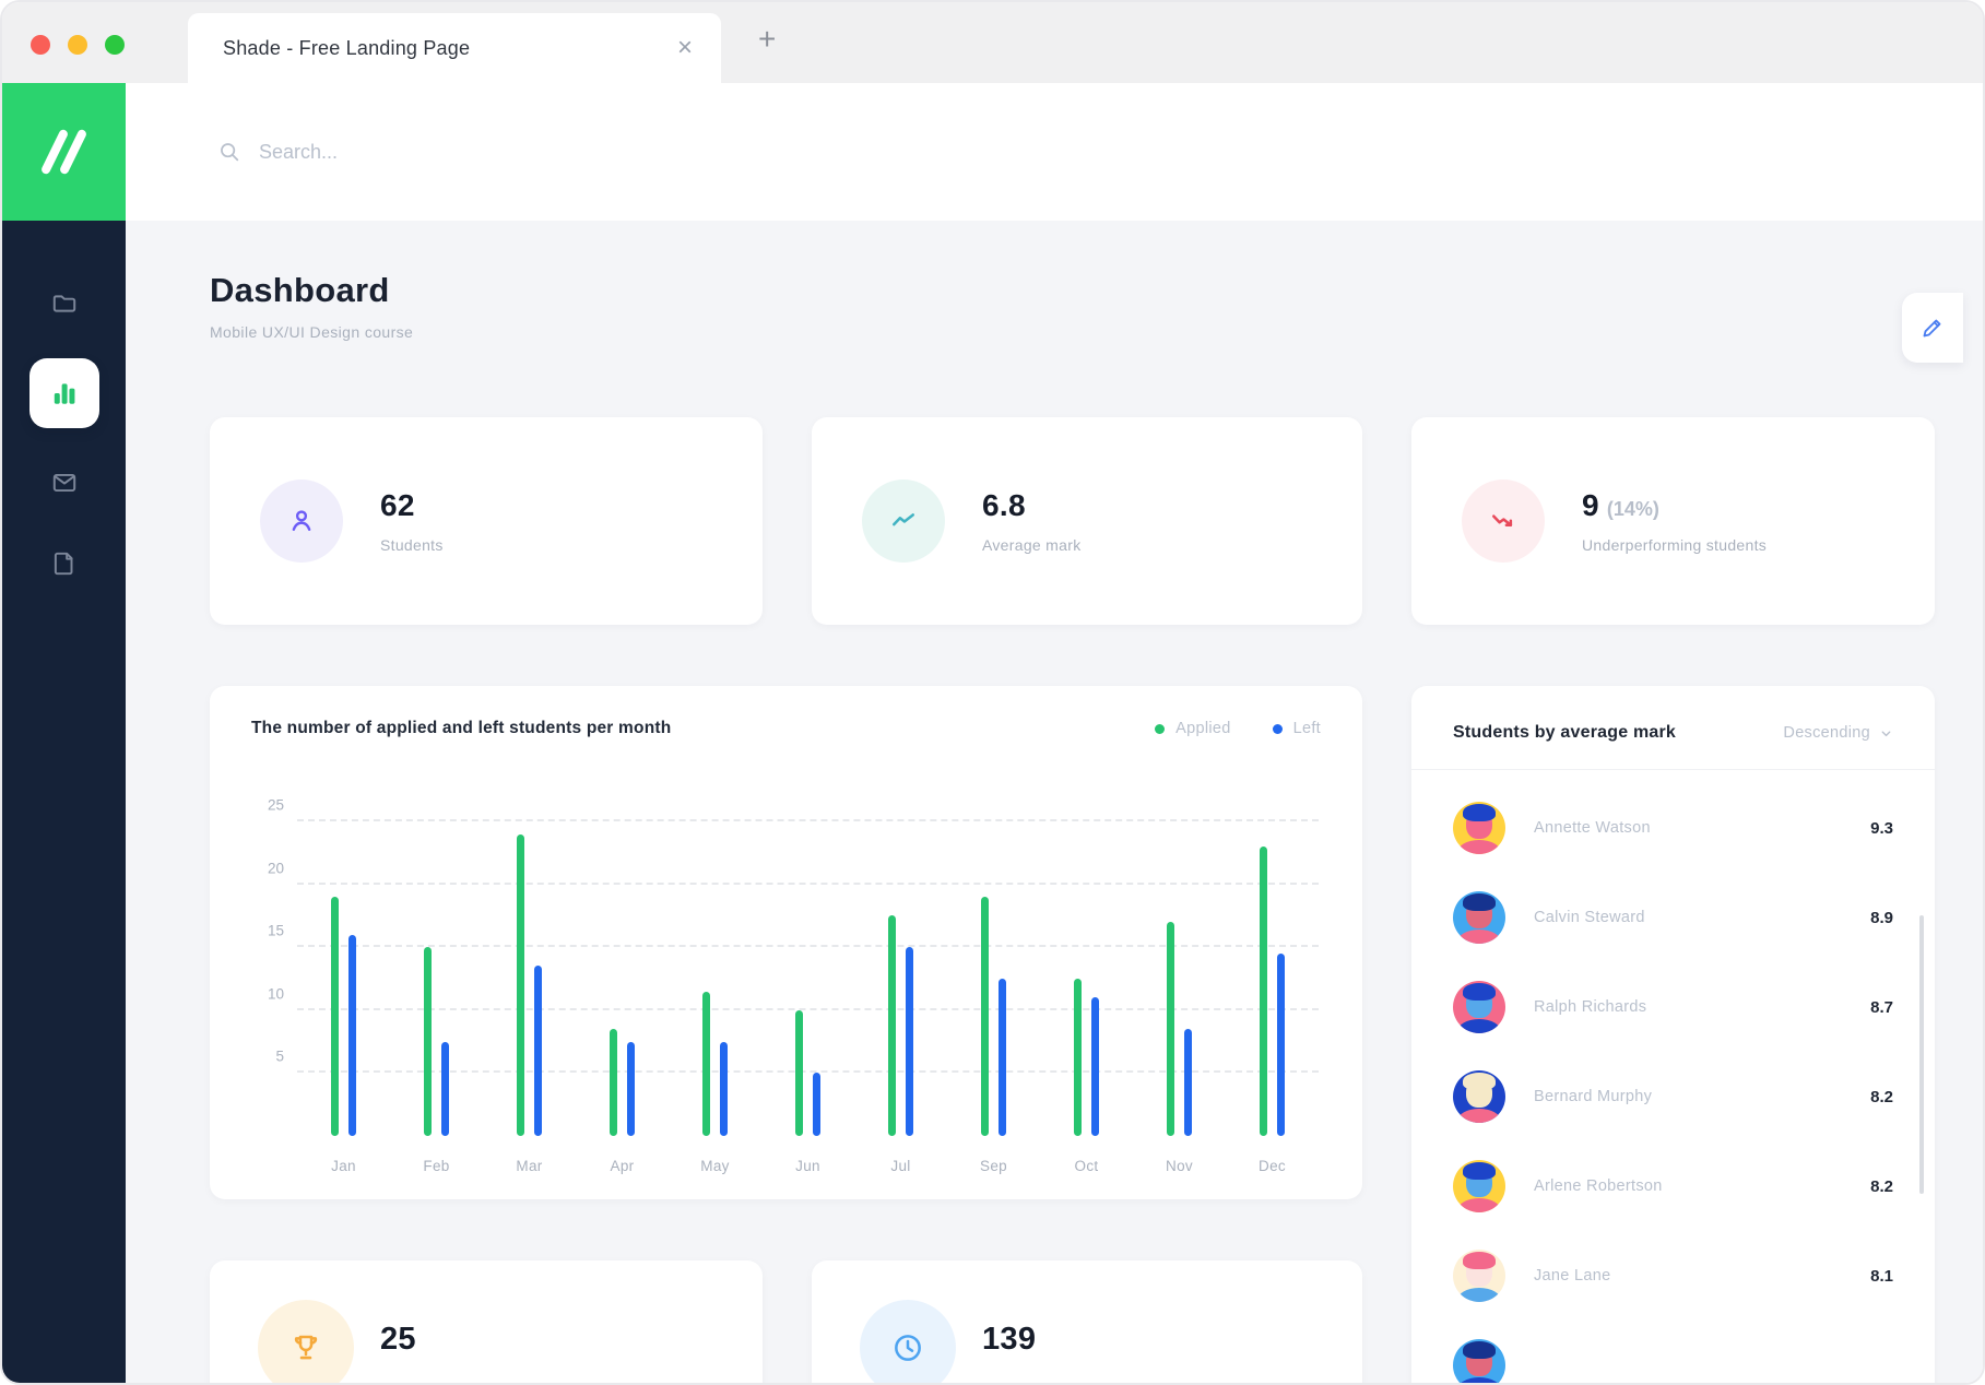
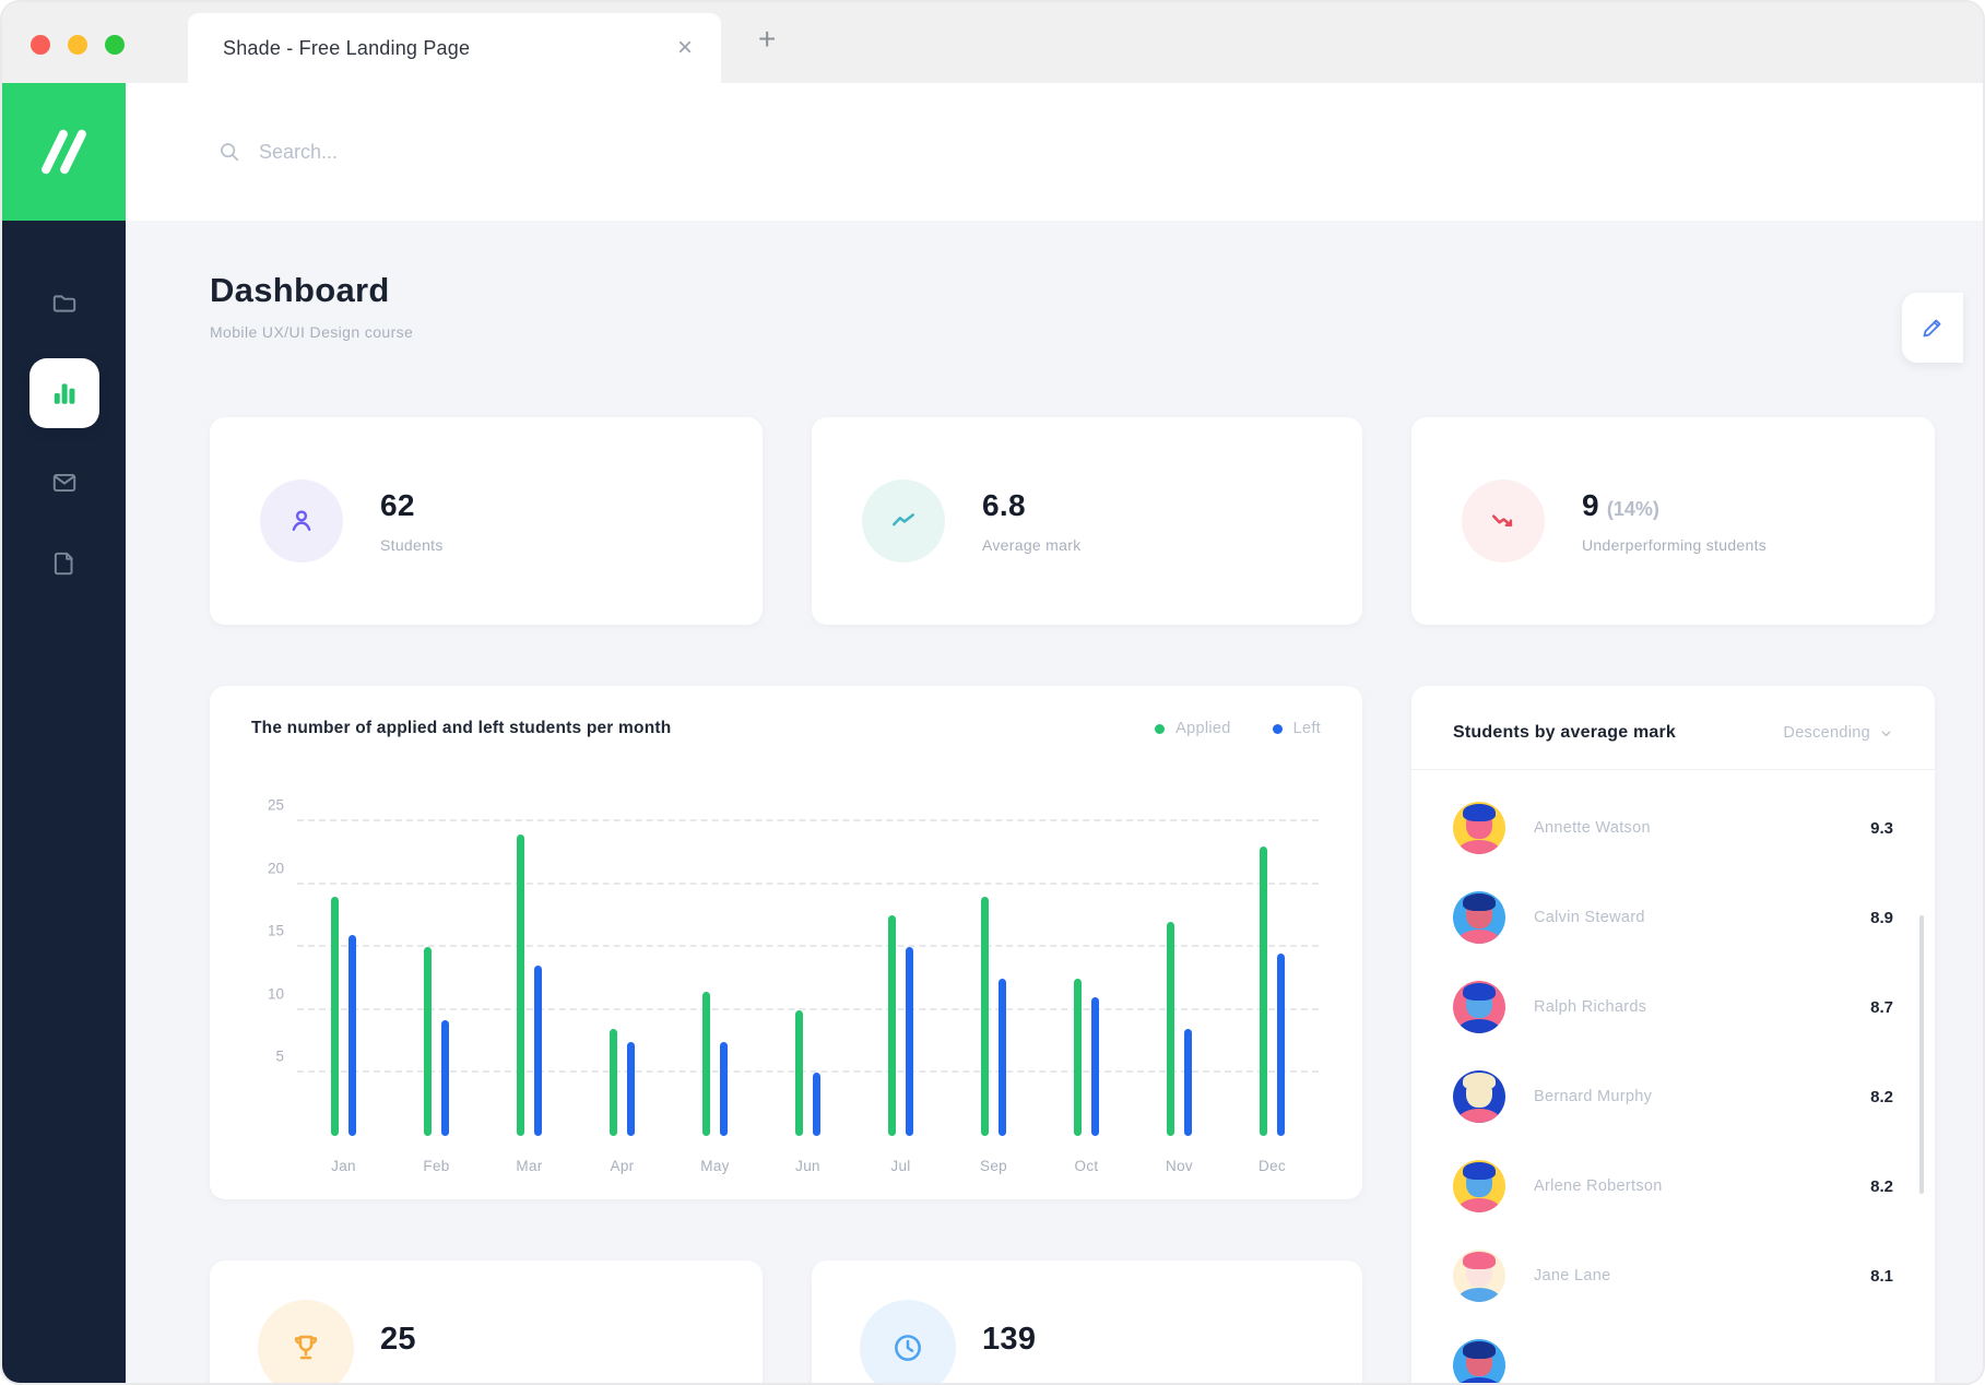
Left/Feb: 7.5 -> 9.2
